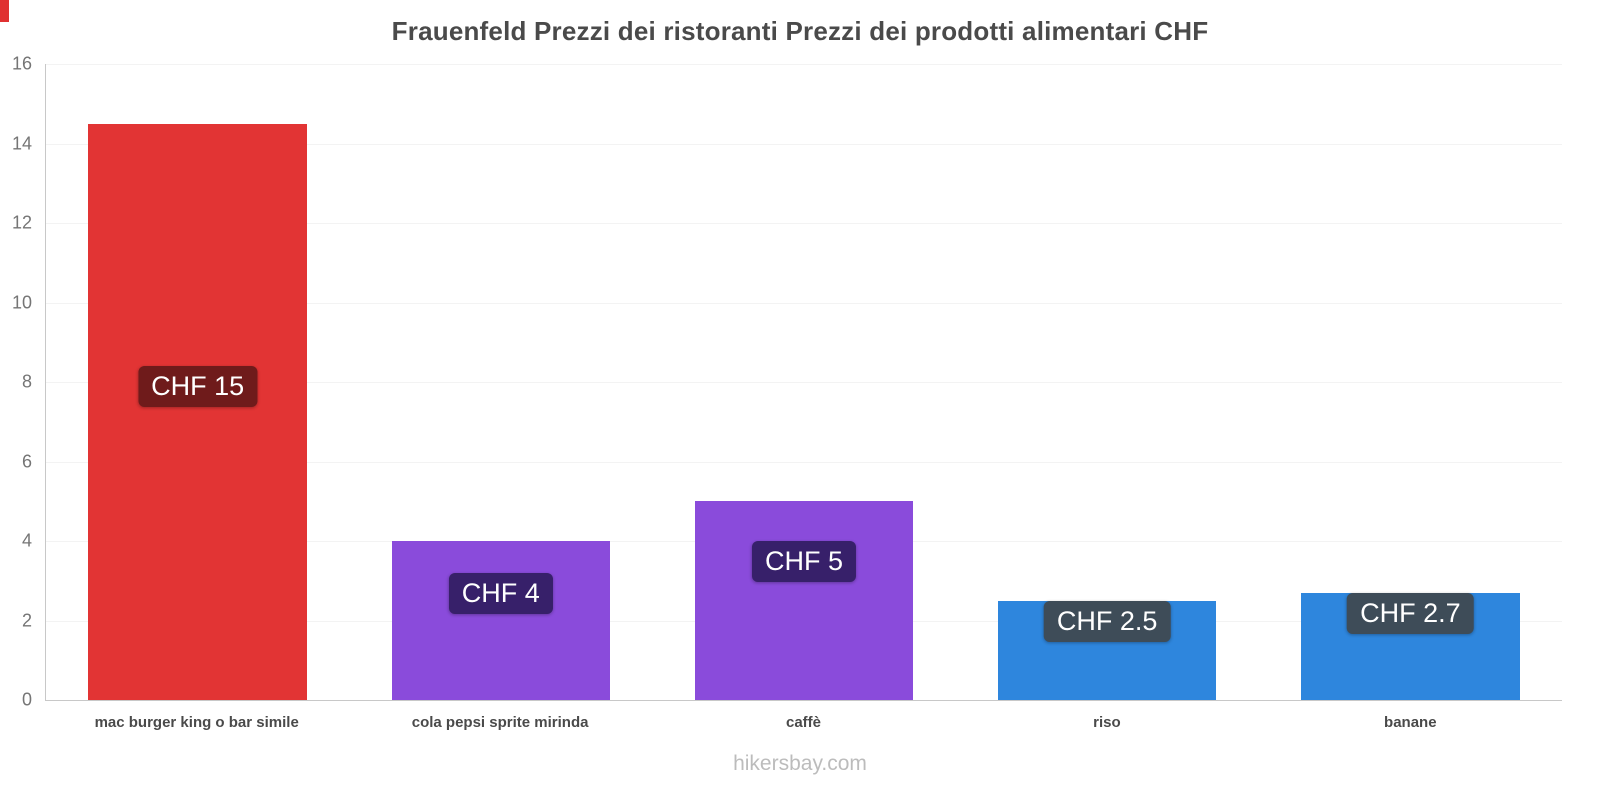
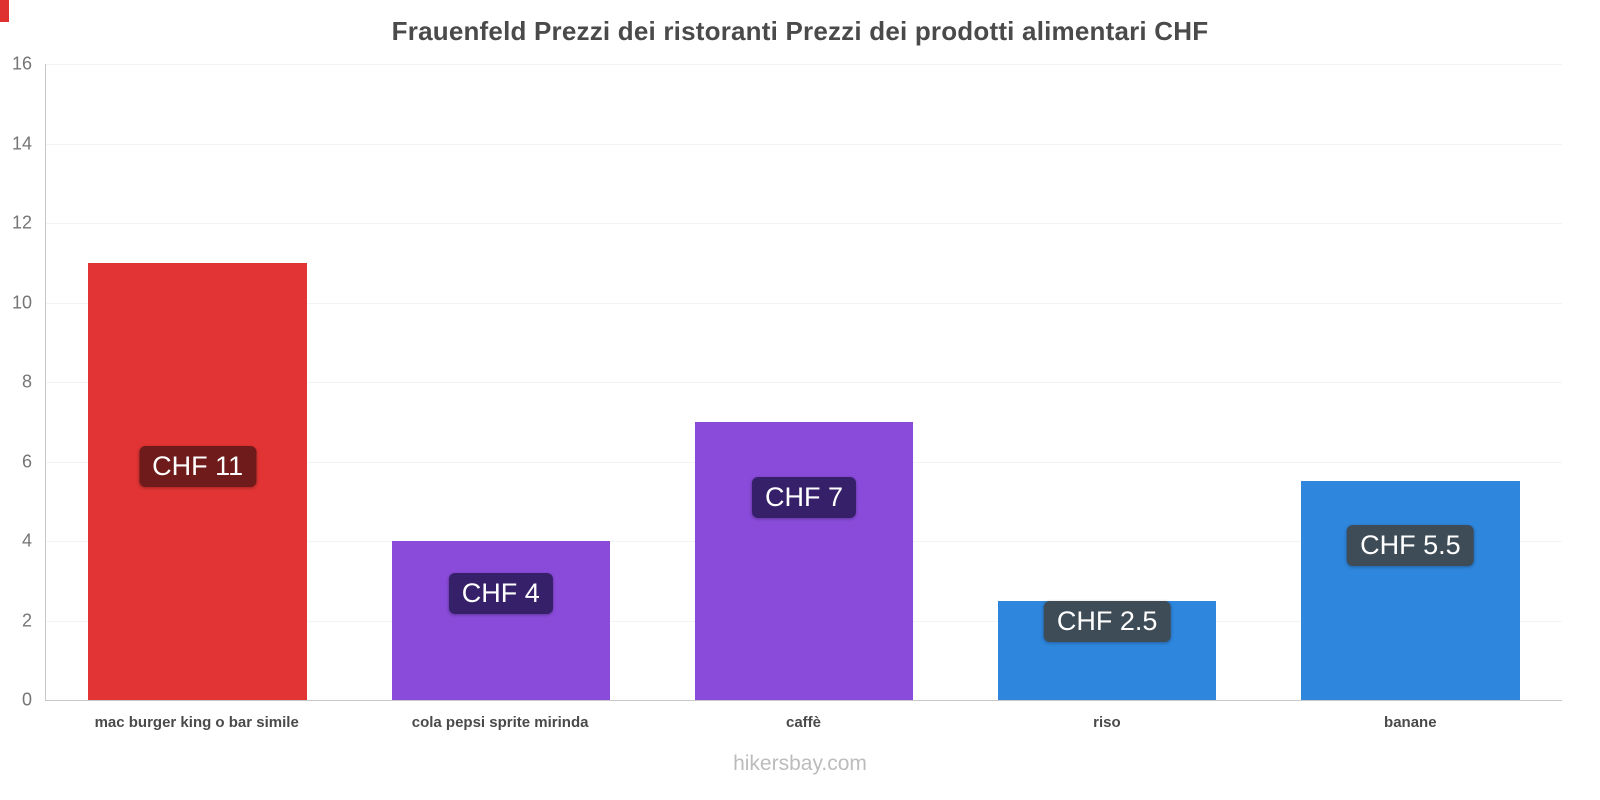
mac burger king o bar simile: 15 -> 11
caffè: 5 -> 7
banane: 2.7 -> 5.5
